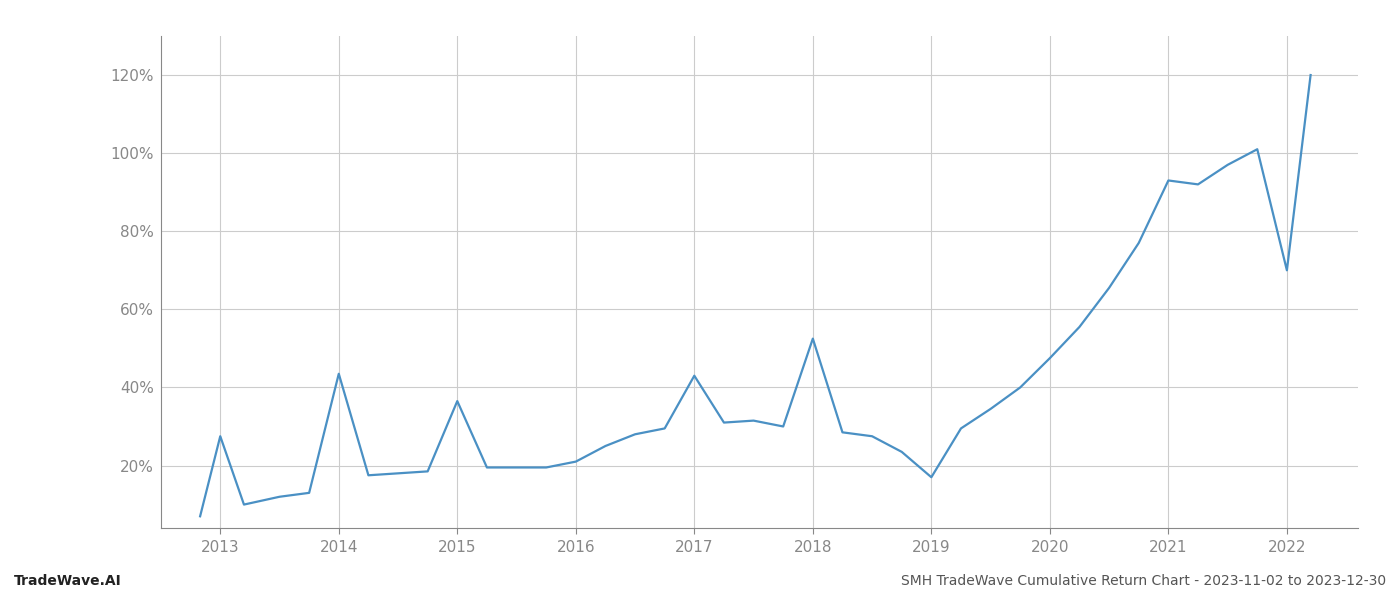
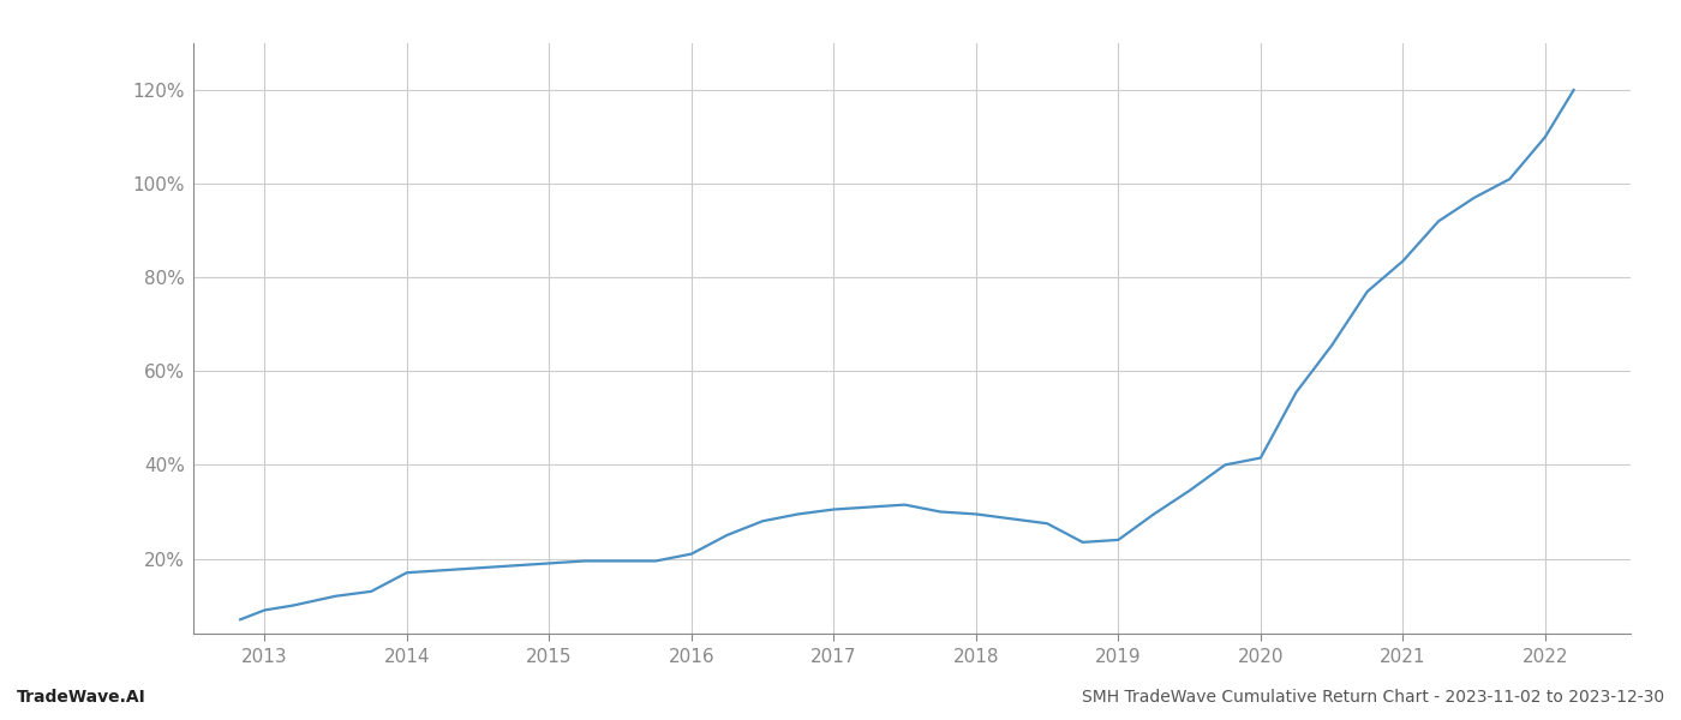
2013: 27.5% -> 9.0%
2014: 43.5% -> 17.0%
2015: 36.5% -> 19.0%
2017: 43.0% -> 30.5%
2018: 52.5% -> 29.5%
2019: 17.0% -> 24.0%
2020: 47.5% -> 41.5%
2021: 93.0% -> 83.5%
2022: 70.0% -> 110.0%
